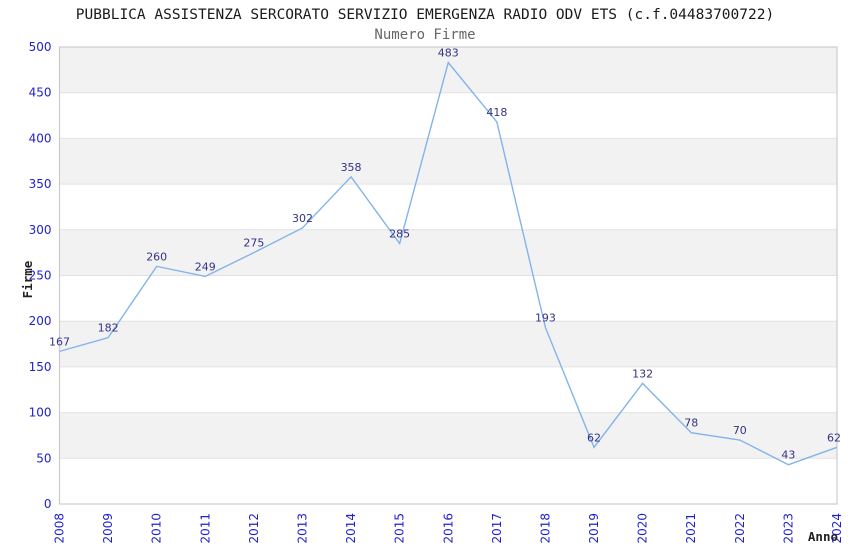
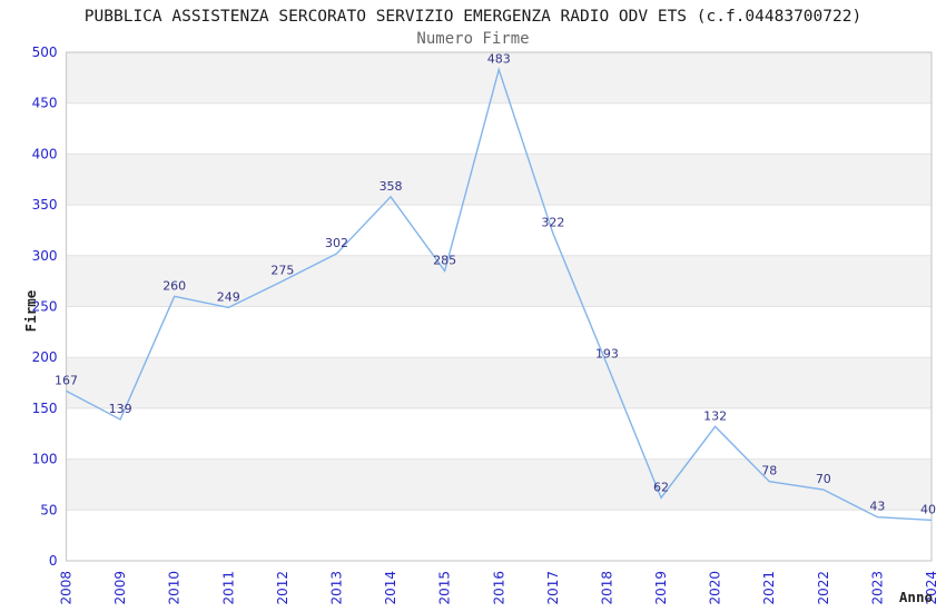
2009: 182 -> 139
2017: 418 -> 322
2024: 62 -> 40
